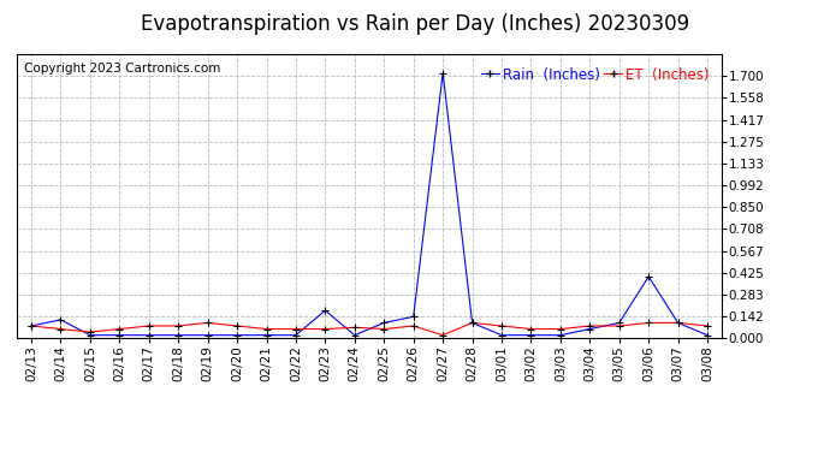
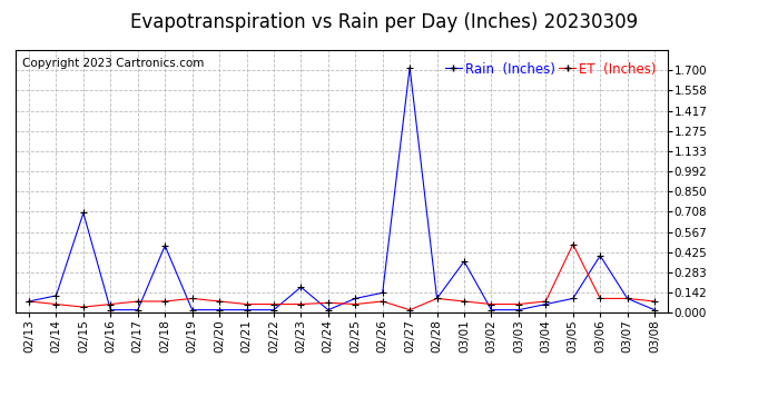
Rain (Inches)/02/15: 0.02 -> 0.70
Rain (Inches)/02/18: 0.02 -> 0.47
Rain (Inches)/03/01: 0.02 -> 0.36
ET (Inches)/03/05: 0.08 -> 0.48
